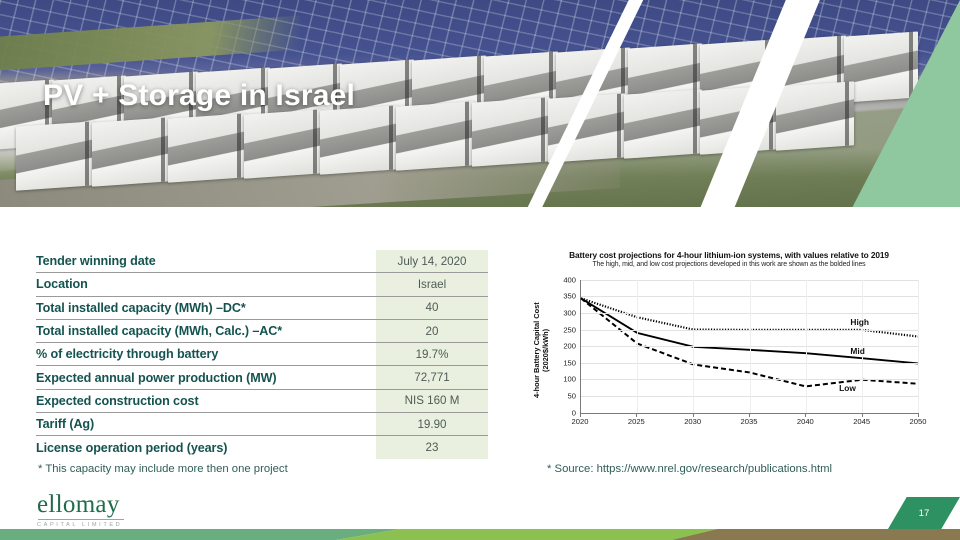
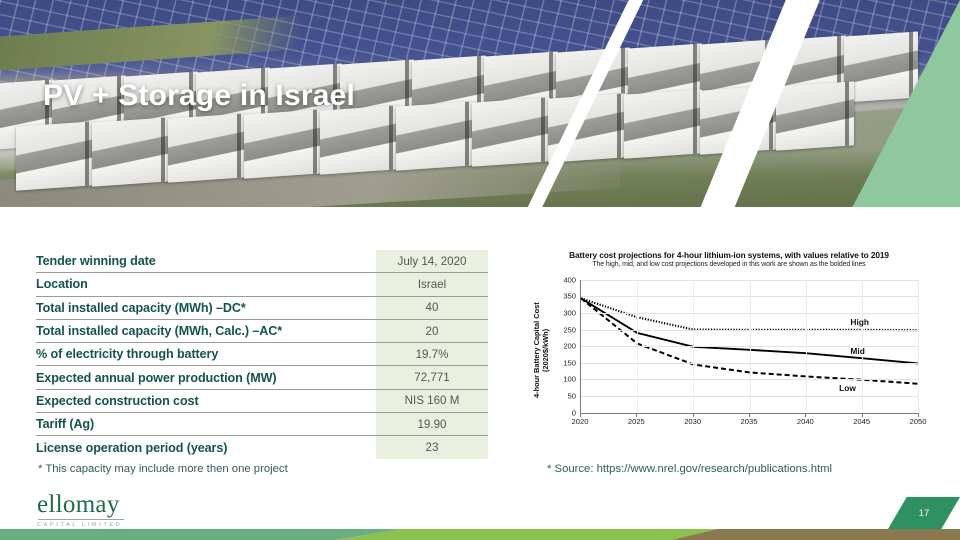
Low/2040: 80 -> 110
High/2050: 230 -> 250
